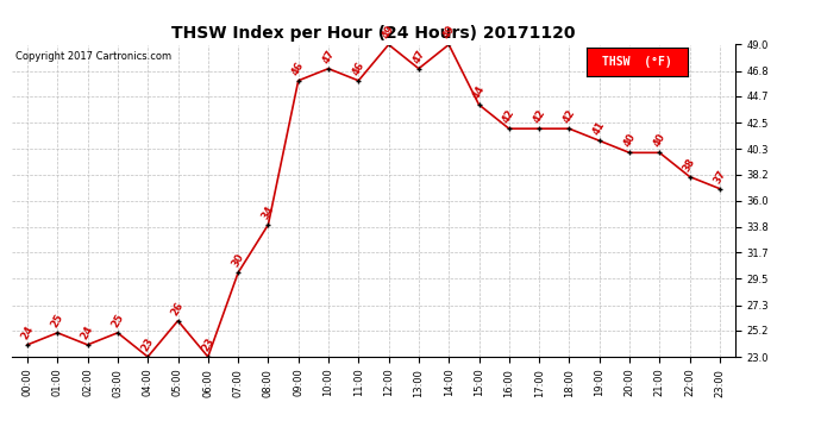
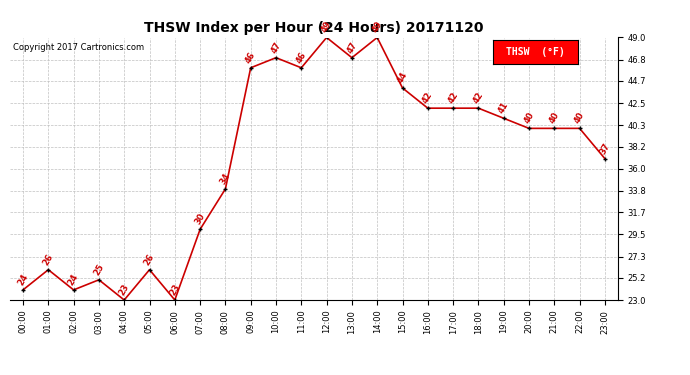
01:00: 25 -> 26
22:00: 38 -> 40
